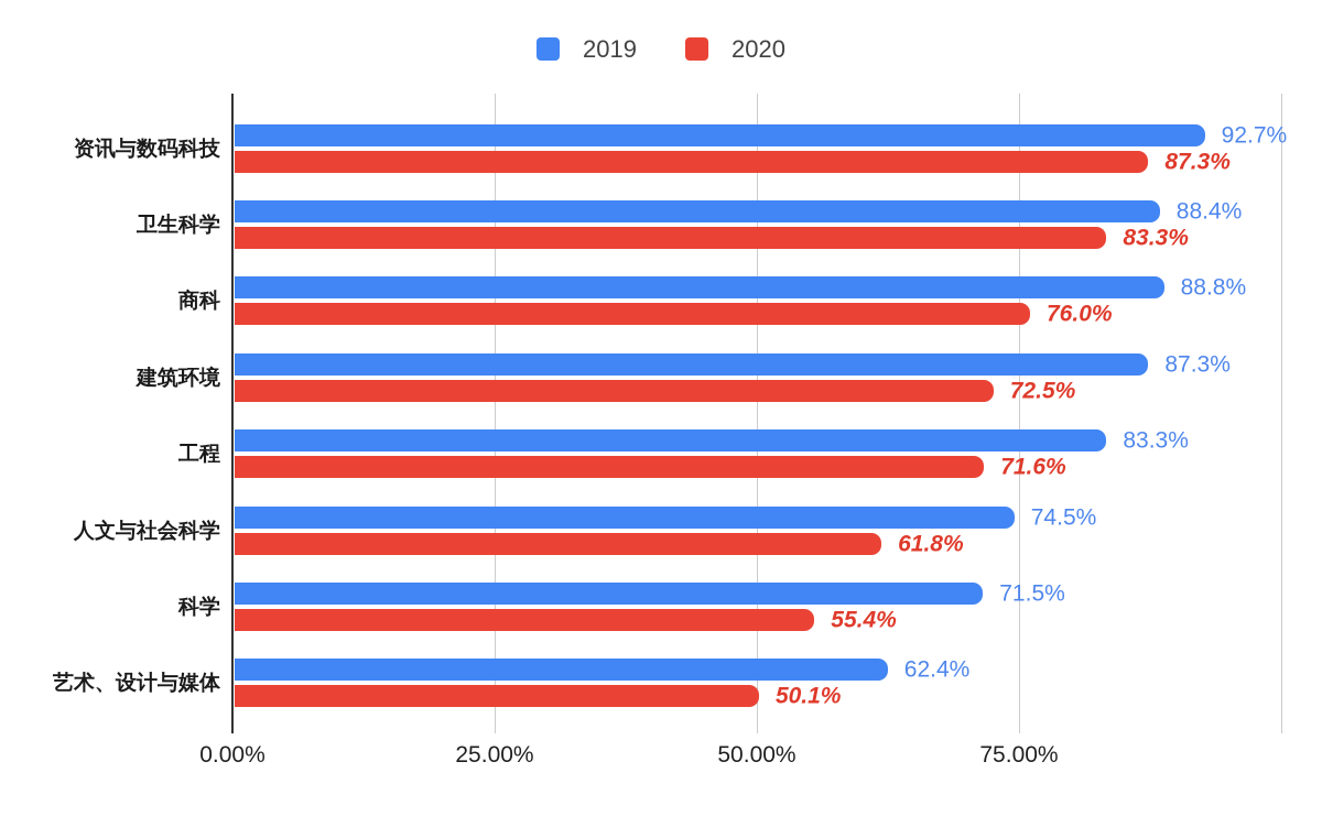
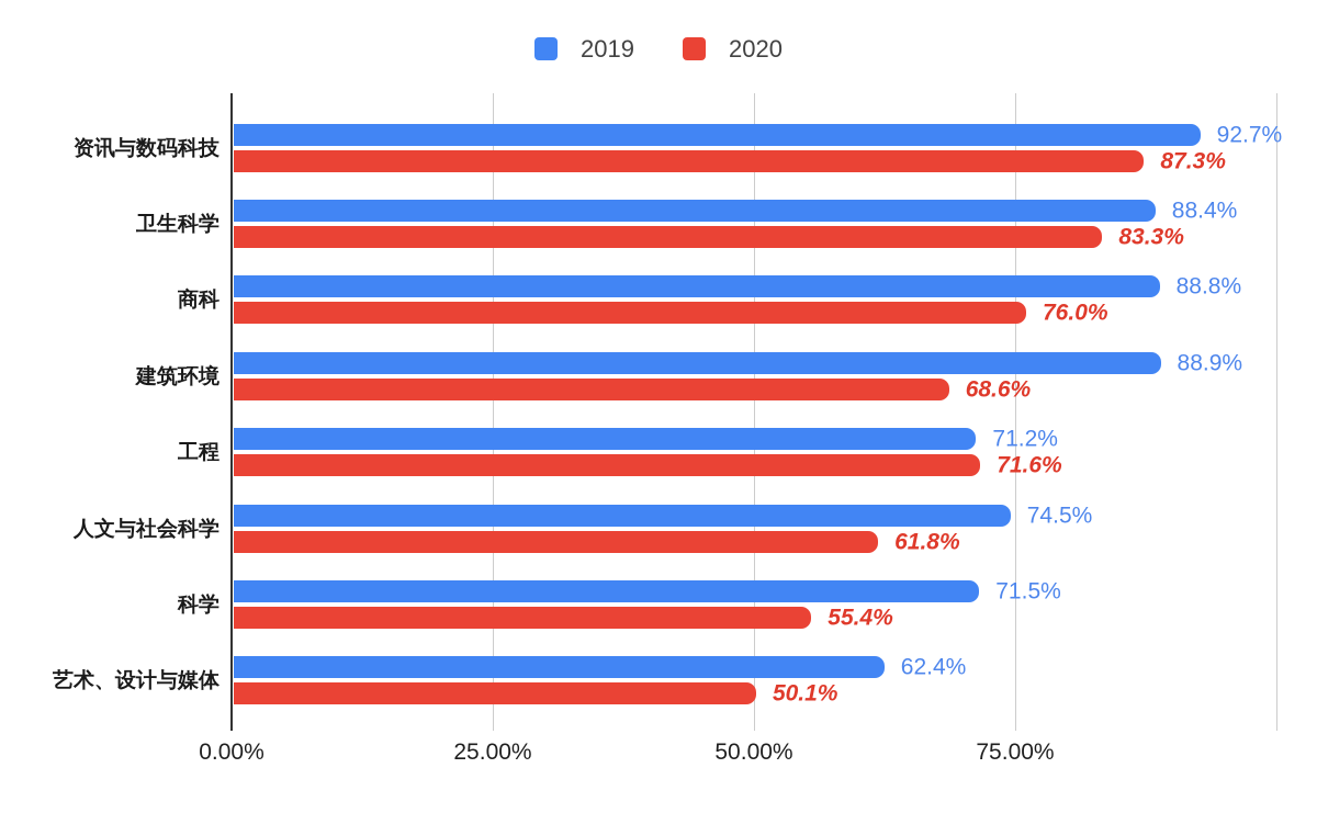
2019/建筑环境: 87.3% -> 88.9%
2020/建筑环境: 72.5% -> 68.6%
2019/工程: 83.3% -> 71.2%
